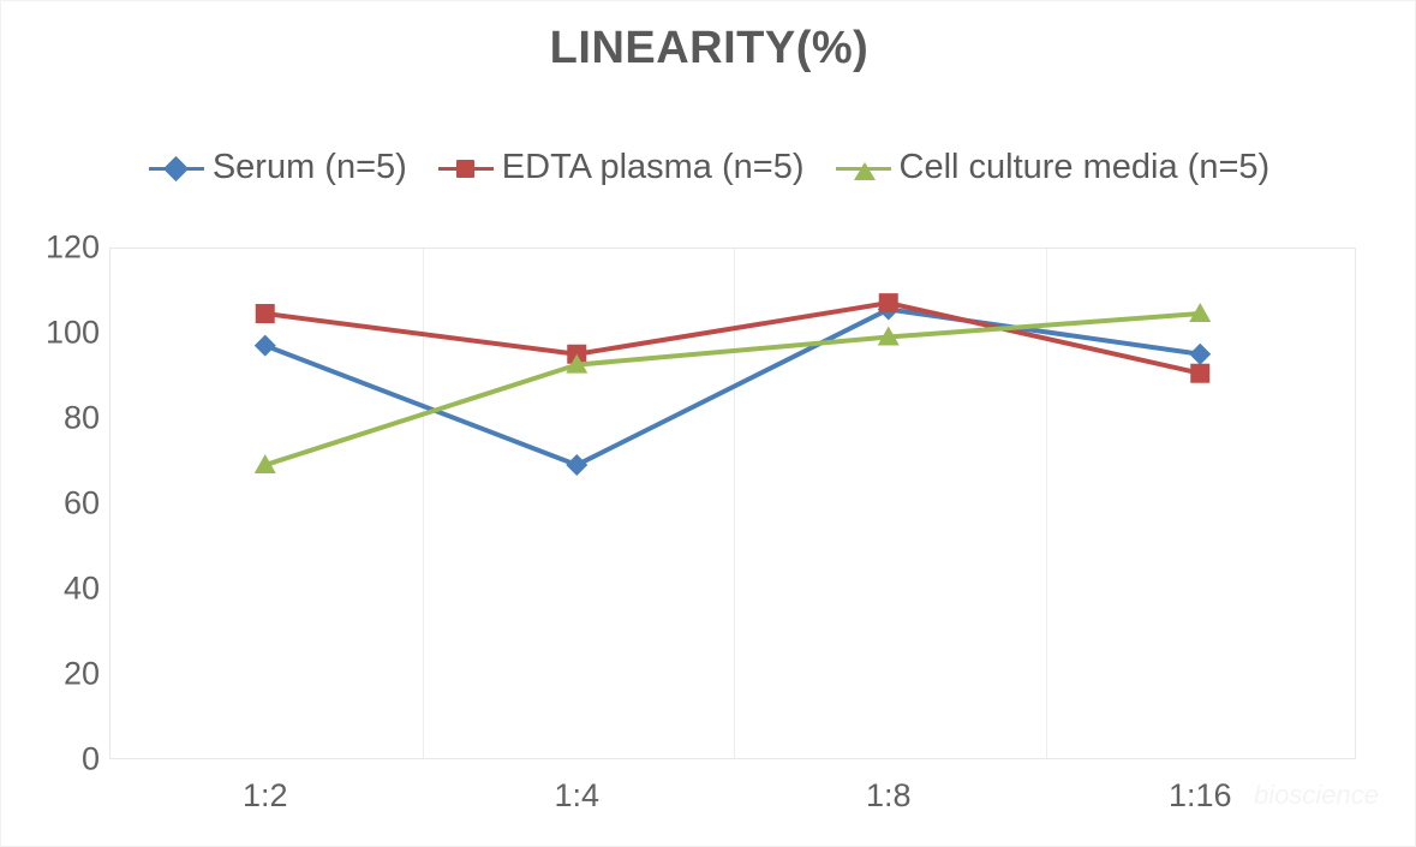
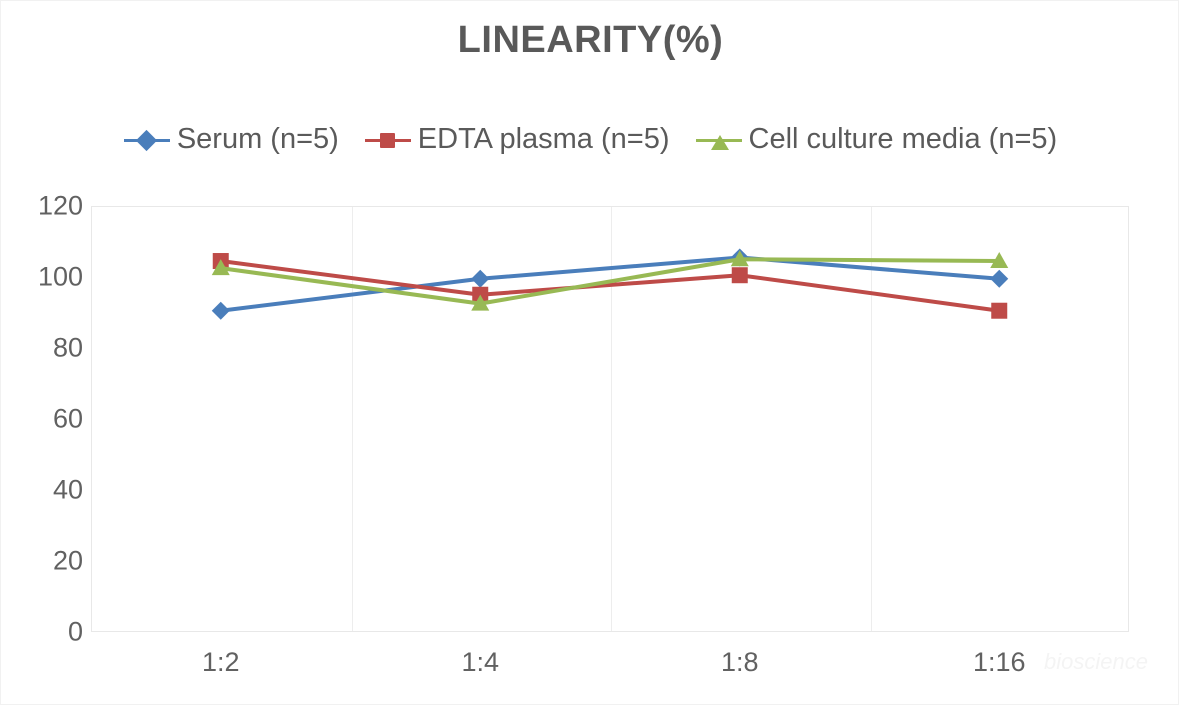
Serum (n=5)/1:2: 97 -> 90
Cell culture media (n=5)/1:2: 69 -> 102
Serum (n=5)/1:4: 69 -> 100
EDTA plasma (n=5)/1:8: 107 -> 100
Cell culture media (n=5)/1:8: 99 -> 105
Serum (n=5)/1:16: 95 -> 100
